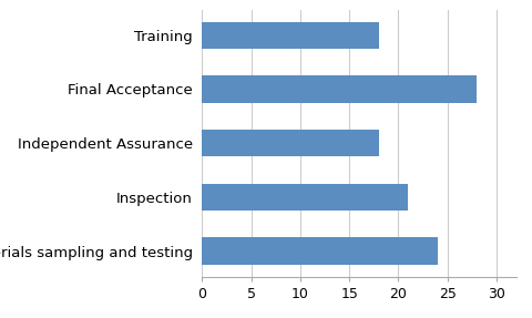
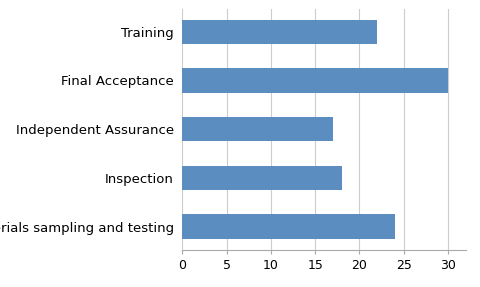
Training: 18 -> 22
Final Acceptance: 28 -> 30
Independent Assurance: 18 -> 17
Inspection: 21 -> 18
